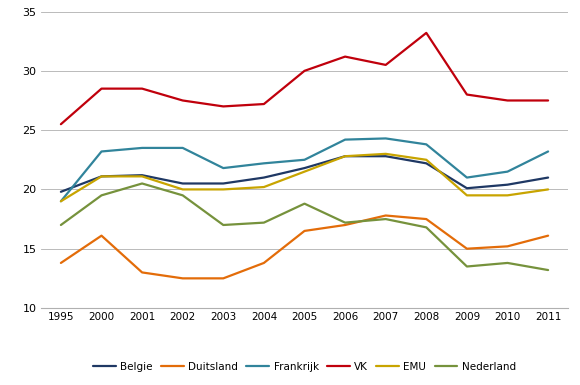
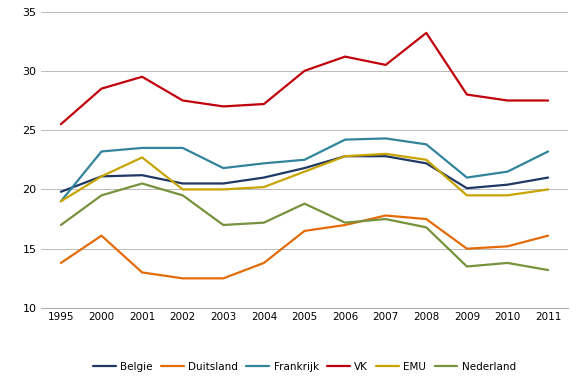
VK/2001: 28.5 -> 29.5
EMU/2001: 21.1 -> 22.7
